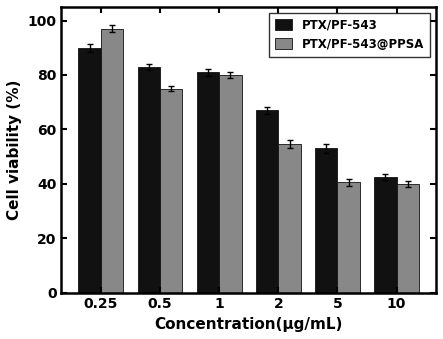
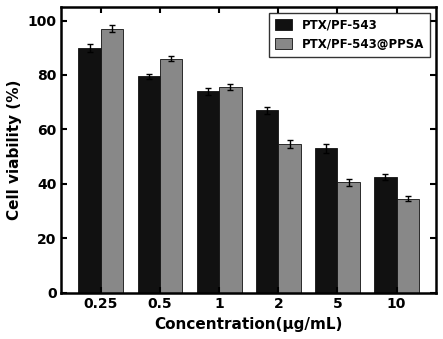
PTX/PF-543/0.5: 83.0 -> 79.5
PTX/PF-543@PPSA/0.5: 75.0 -> 86.0
PTX/PF-543/1: 81.0 -> 74.0
PTX/PF-543@PPSA/1: 80.0 -> 75.5
PTX/PF-543@PPSA/10: 40.0 -> 34.5
